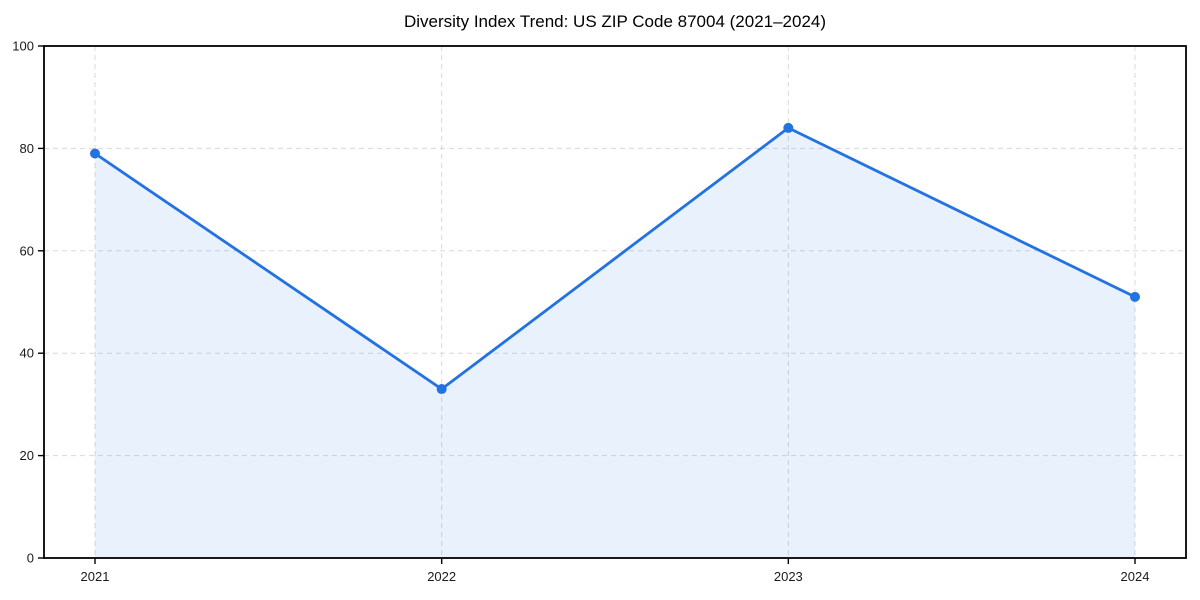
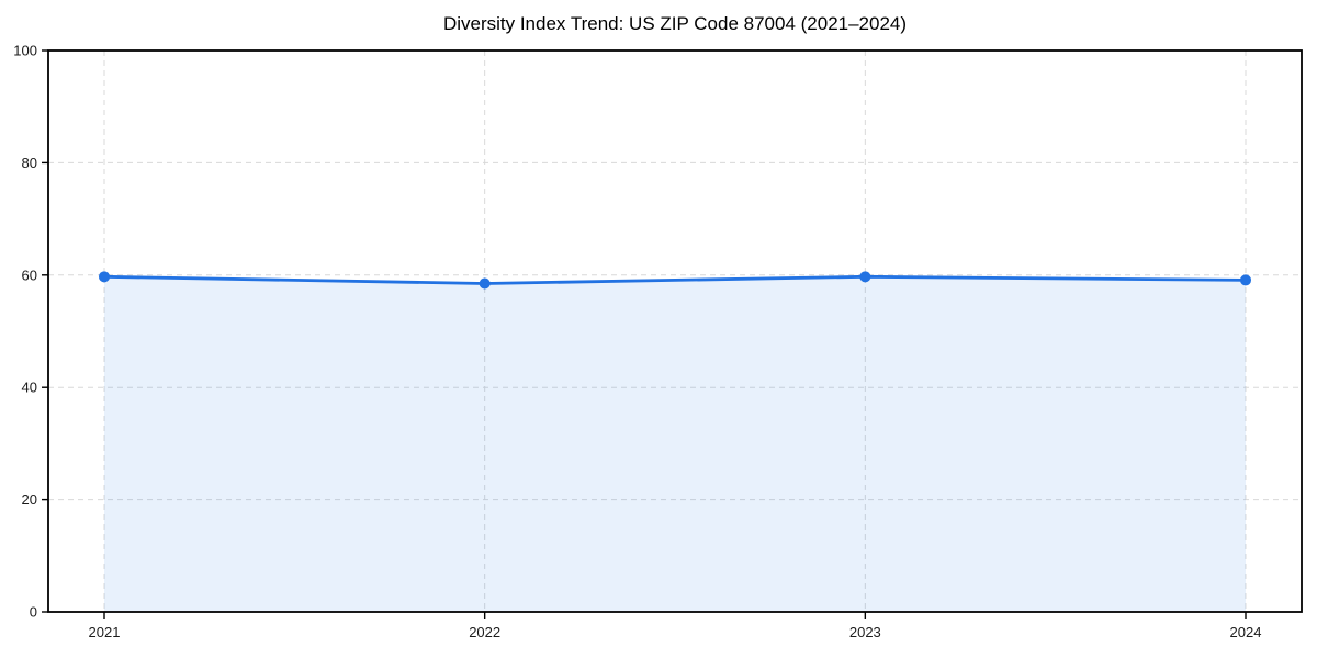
2021: 79 -> 60
2022: 33 -> 58
2023: 84 -> 60
2024: 51 -> 59
